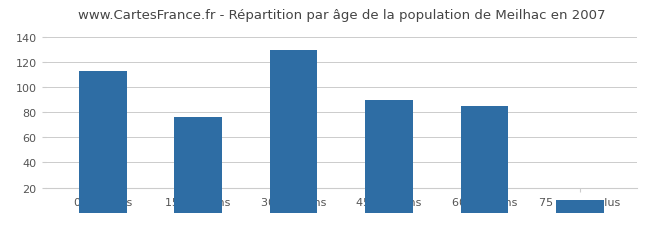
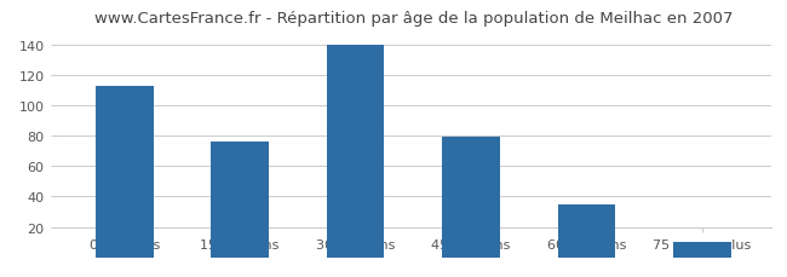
30 à 44 ans: 129 -> 140
45 à 59 ans: 90 -> 79
60 à 74 ans: 85 -> 35
